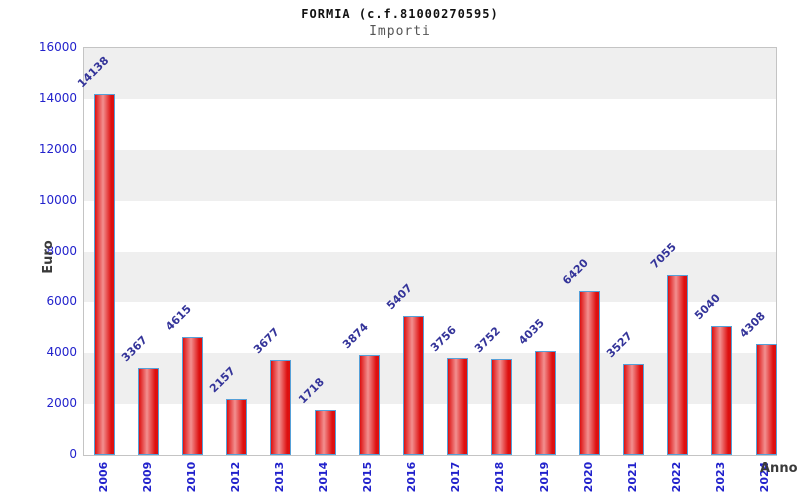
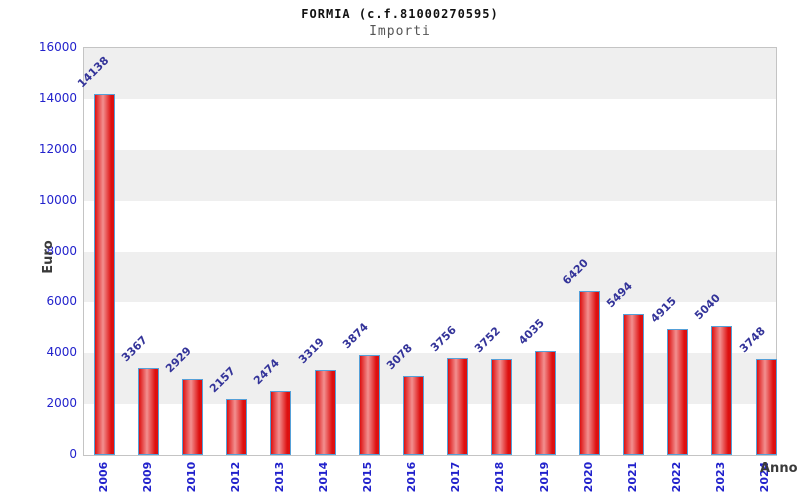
2010: 4615 -> 2929
2013: 3677 -> 2474
2014: 1718 -> 3319
2016: 5407 -> 3078
2021: 3527 -> 5494
2022: 7055 -> 4915
2024: 4308 -> 3748
